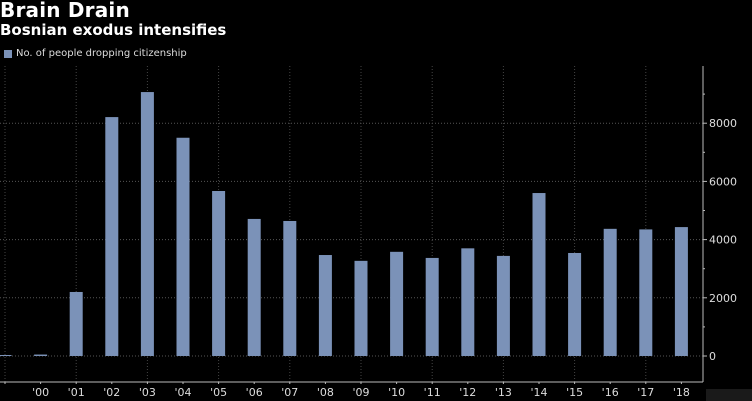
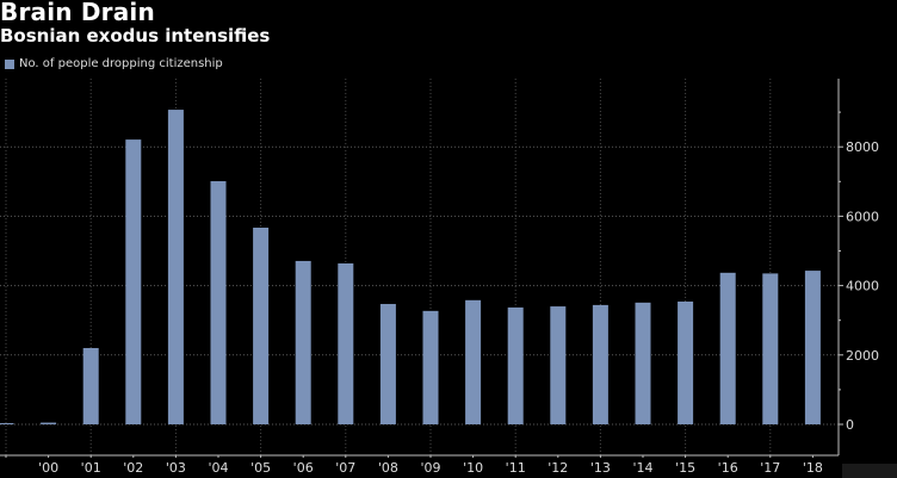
'04: 7500 -> 7000
'12: 3700 -> 3400
'14: 5600 -> 3500
